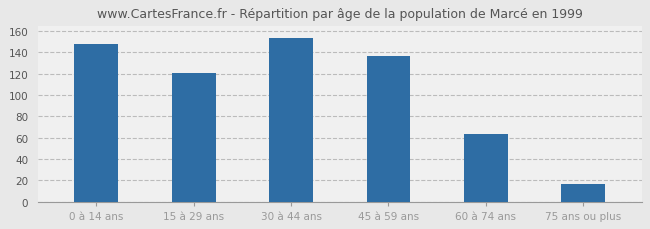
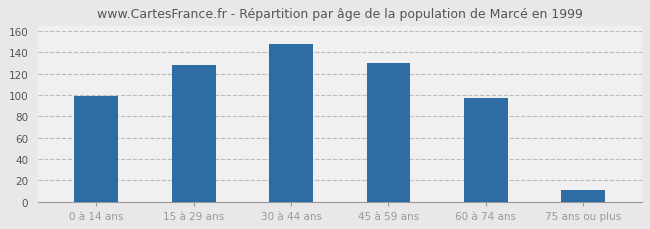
0 à 14 ans: 148 -> 99
15 à 29 ans: 121 -> 128
30 à 44 ans: 153 -> 148
45 à 59 ans: 137 -> 130
60 à 74 ans: 63 -> 97
75 ans ou plus: 17 -> 11
